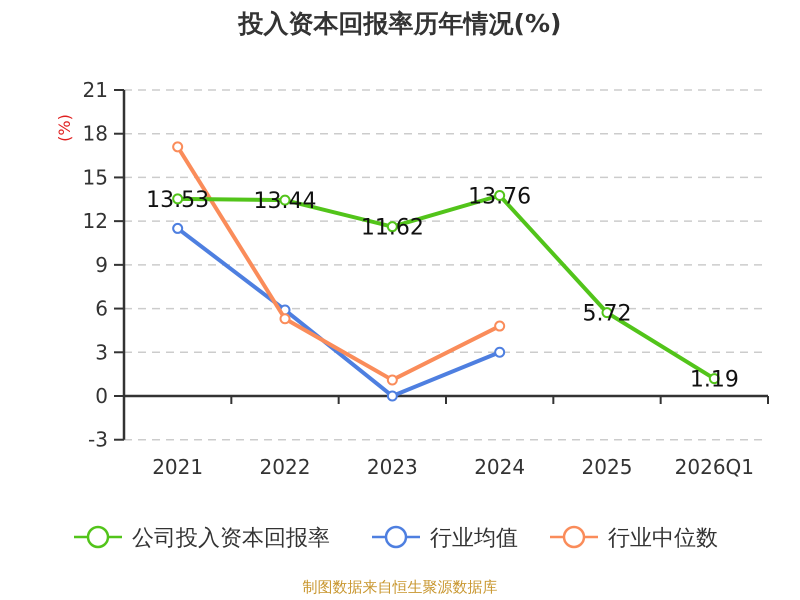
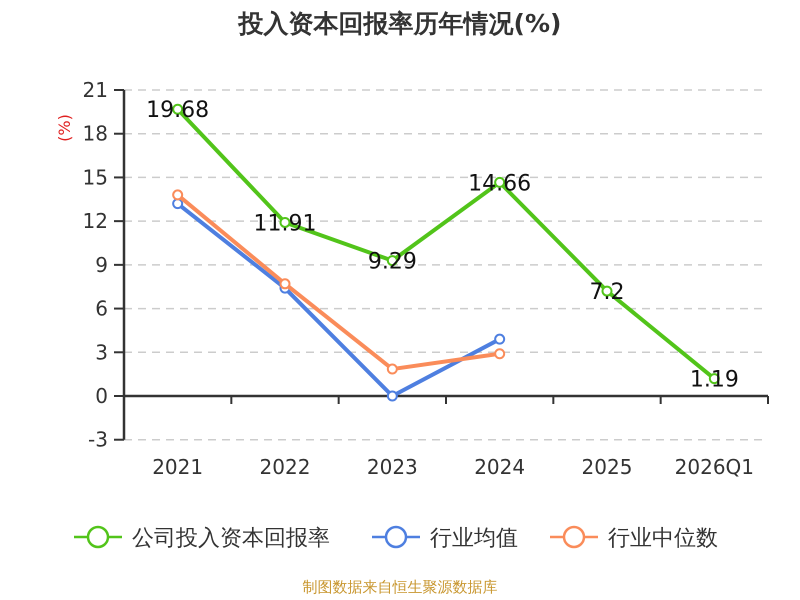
公司投入资本回报率/2021: 13.53 -> 19.68
行业均值/2021: 11.5 -> 13.2
行业中位数/2021: 17.1 -> 13.8
公司投入资本回报率/2022: 13.44 -> 11.91
行业均值/2022: 5.9 -> 7.4
行业中位数/2022: 5.3 -> 7.7
公司投入资本回报率/2023: 11.62 -> 9.29
行业中位数/2023: 1.1 -> 1.9
公司投入资本回报率/2024: 13.76 -> 14.66
行业均值/2024: 3.0 -> 3.9
行业中位数/2024: 4.8 -> 2.9
公司投入资本回报率/2025: 5.72 -> 7.2
